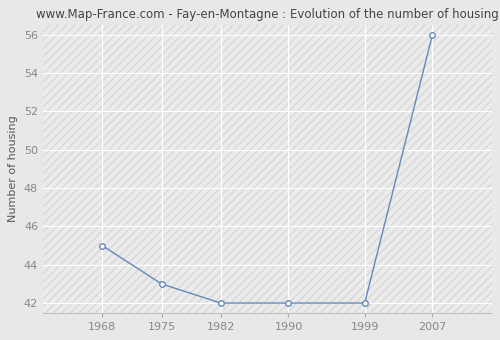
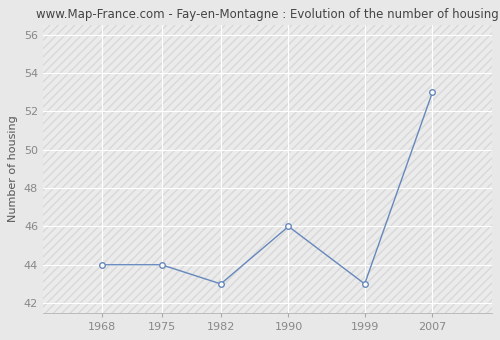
1968: 45 -> 44
1975: 43 -> 44
1982: 42 -> 43
1990: 42 -> 46
1999: 42 -> 43
2007: 56 -> 53
